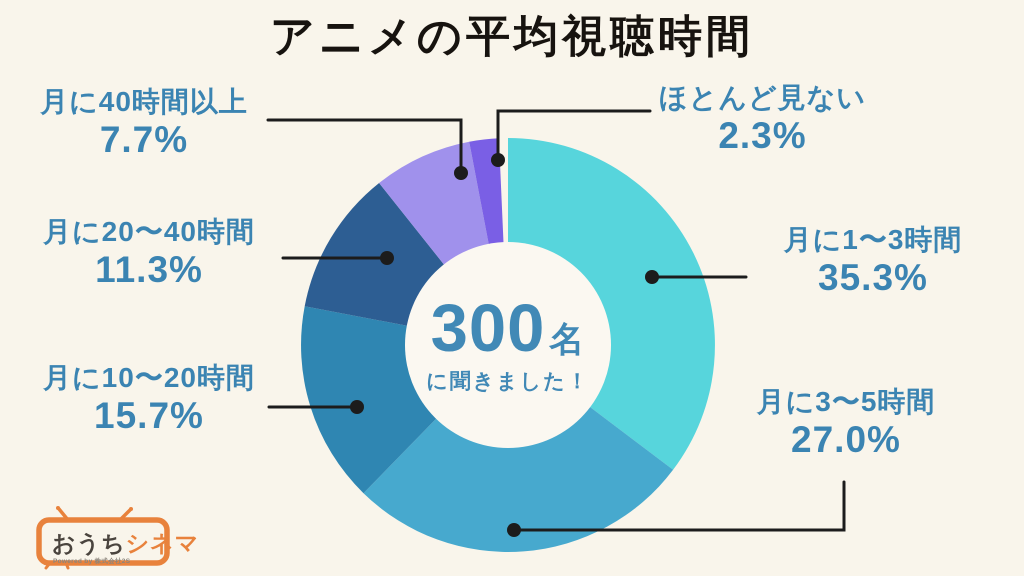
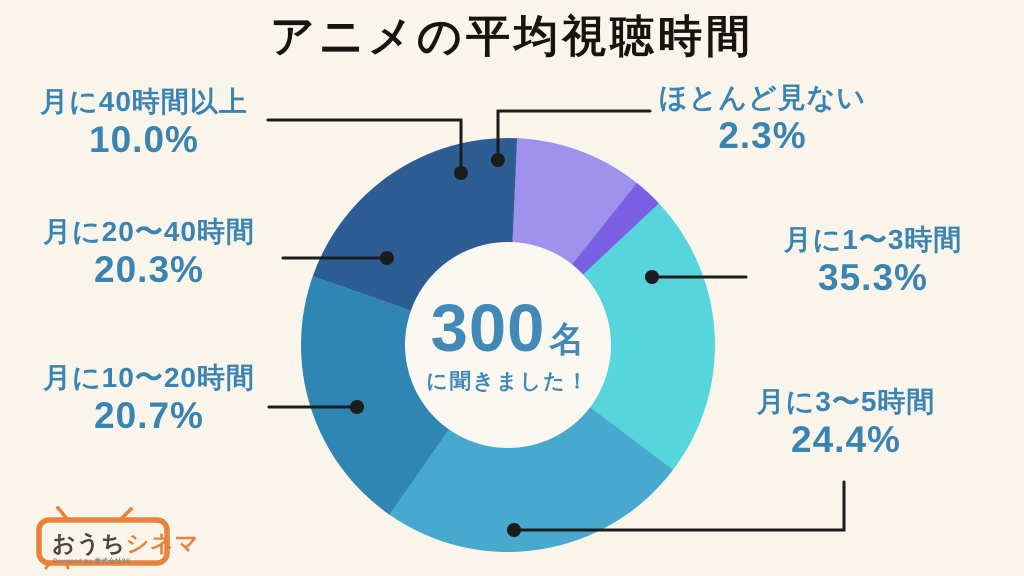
月に3〜5時間: 27.0% -> 24.4%
月に10〜20時間: 15.7% -> 20.7%
月に20〜40時間: 11.3% -> 20.3%
月に40時間以上: 7.7% -> 10.0%
